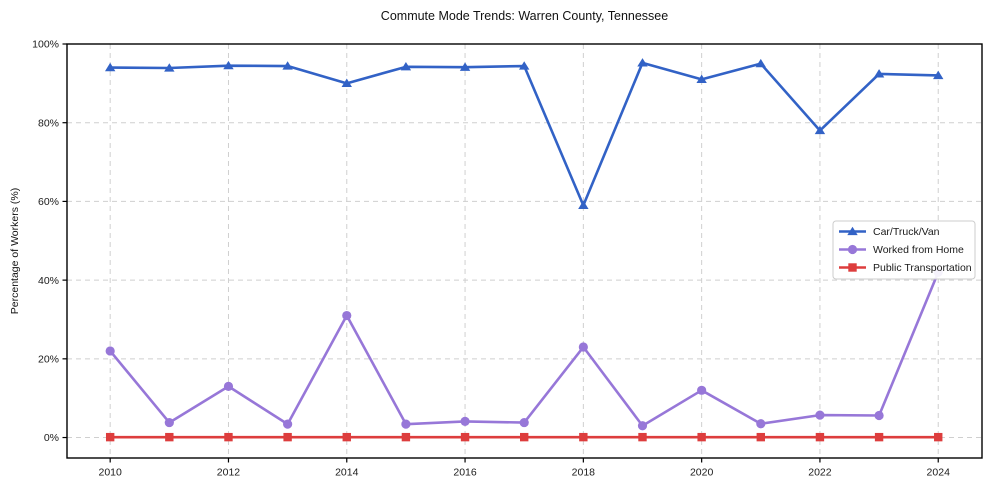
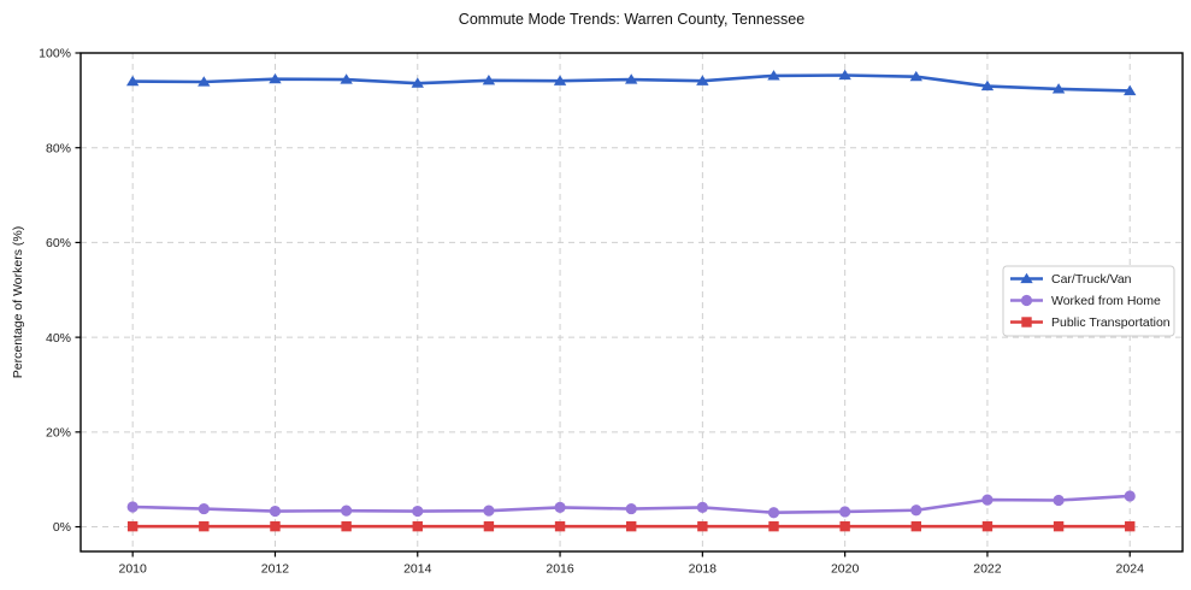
Worked from Home/2010: 22% -> 4%
Worked from Home/2012: 13% -> 3%
Car/Truck/Van/2014: 90% -> 94%
Worked from Home/2014: 31% -> 3%
Car/Truck/Van/2018: 59% -> 94%
Worked from Home/2018: 23% -> 4%
Car/Truck/Van/2020: 91% -> 95%
Worked from Home/2020: 12% -> 3%
Car/Truck/Van/2022: 78% -> 93%
Worked from Home/2024: 42% -> 6%
